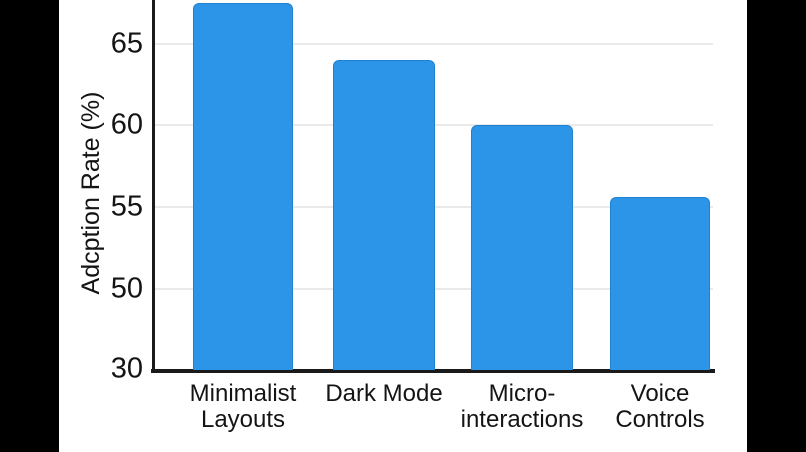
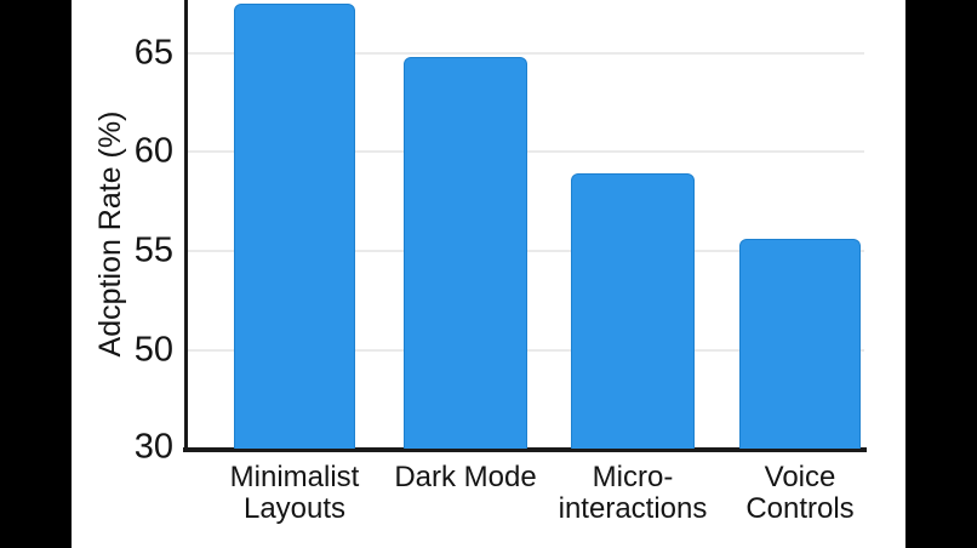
Dark Mode: 64.0 -> 64.8
Micro-interactions: 60.0 -> 58.9
